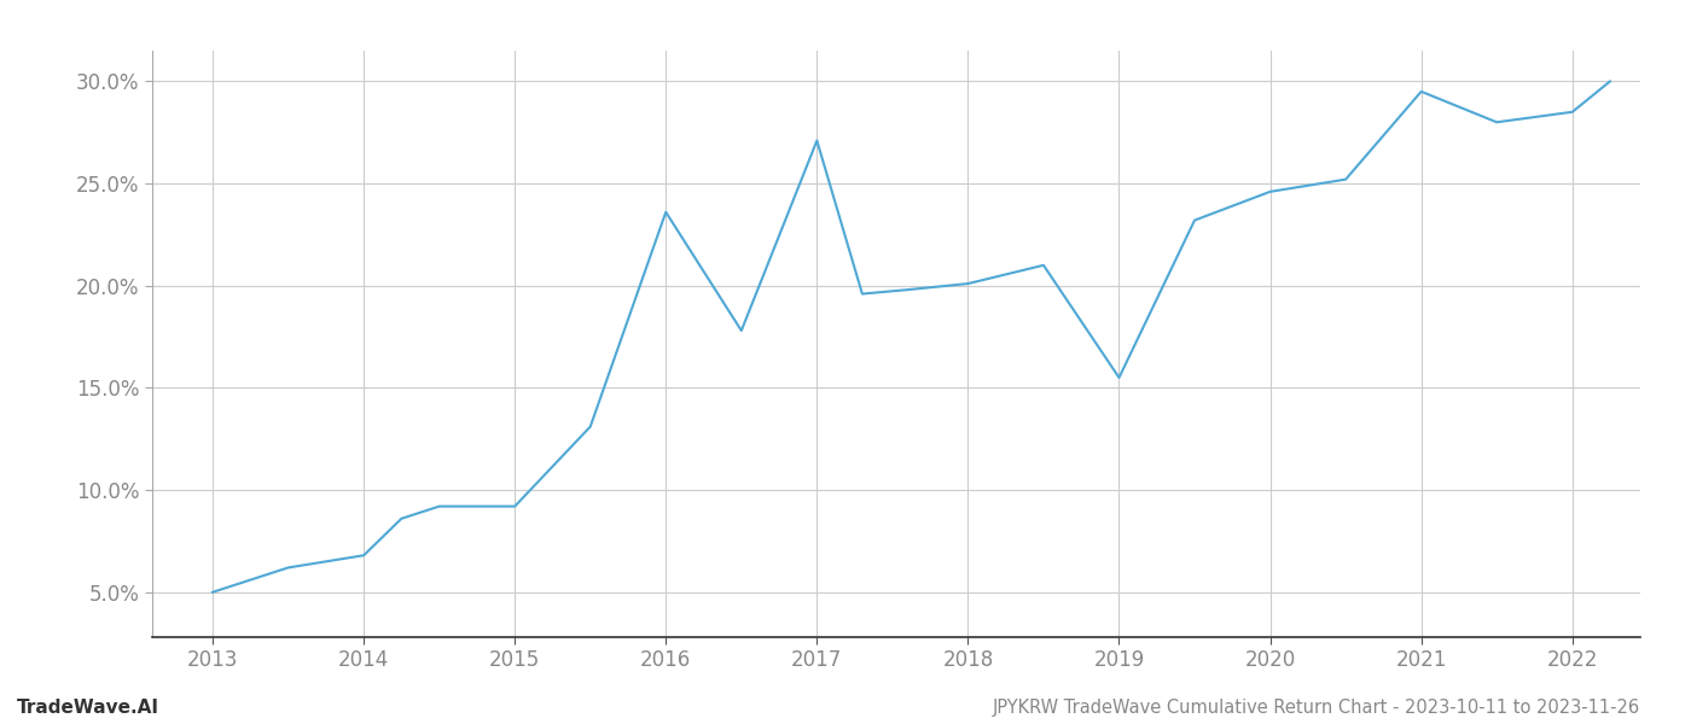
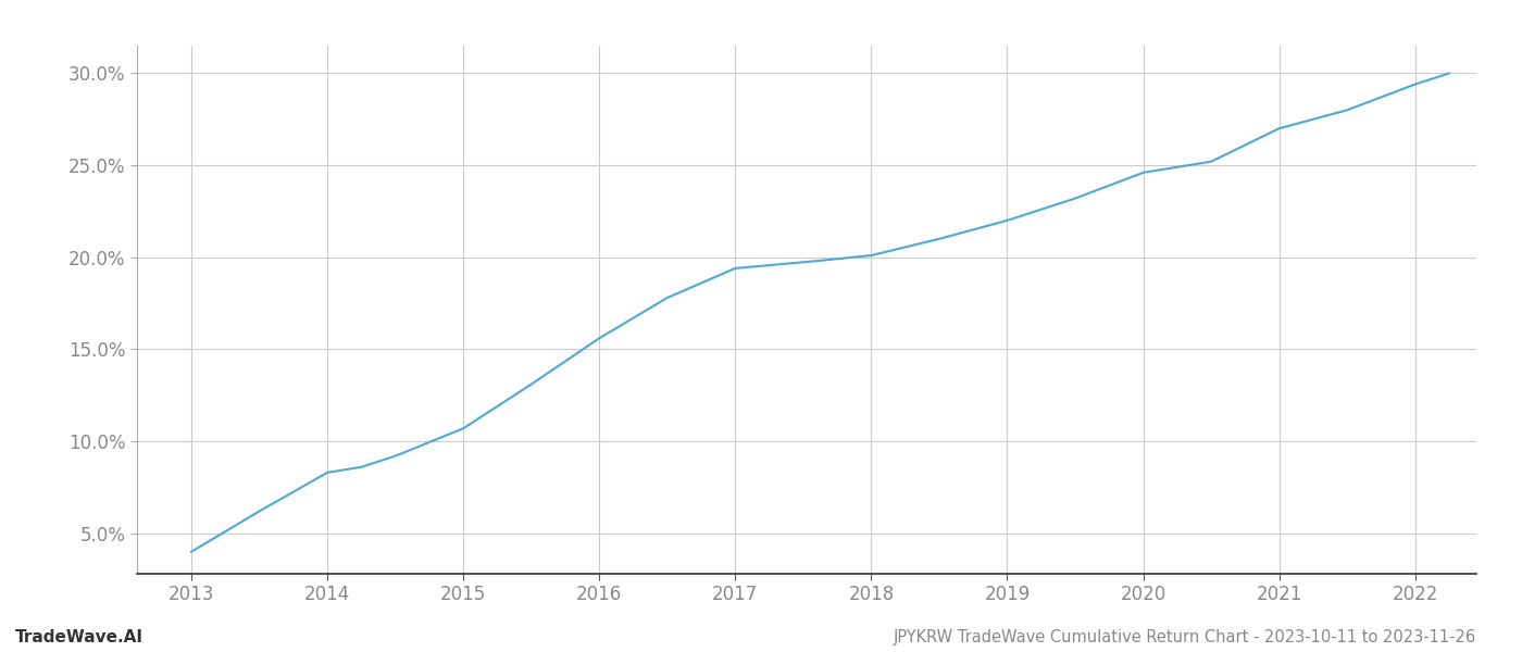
2013: 5.0% -> 4.0%
2014: 6.8% -> 8.3%
2015: 9.2% -> 10.7%
2016: 23.6% -> 15.6%
2017: 27.1% -> 19.4%
2019: 15.5% -> 22.0%
2021: 29.5% -> 27.0%
2022: 28.5% -> 29.4%
